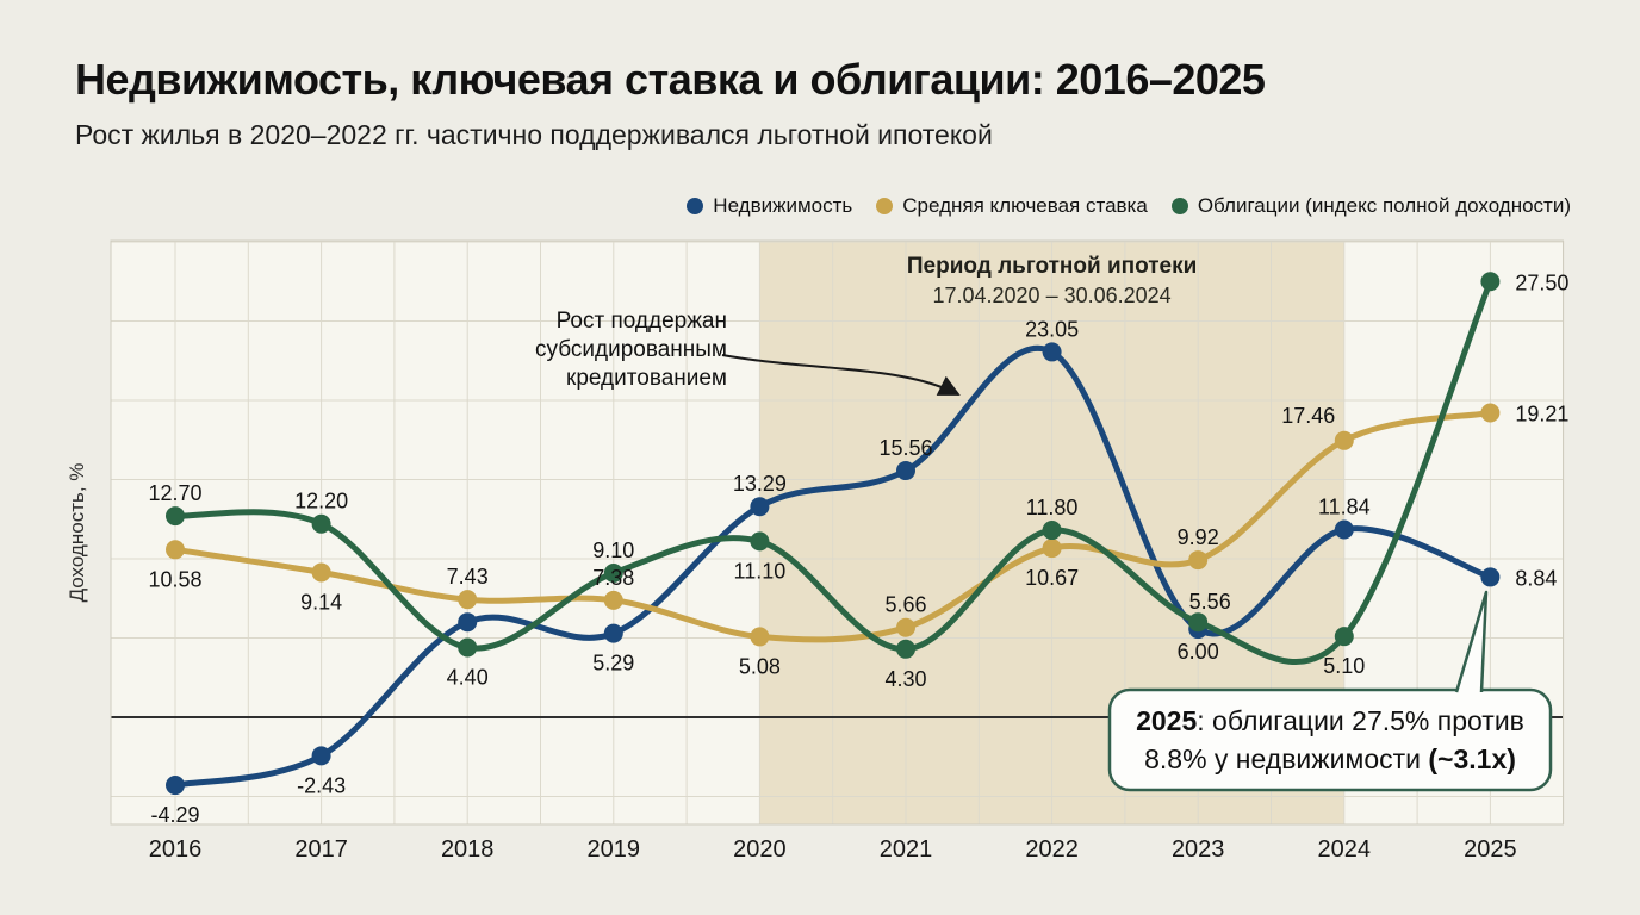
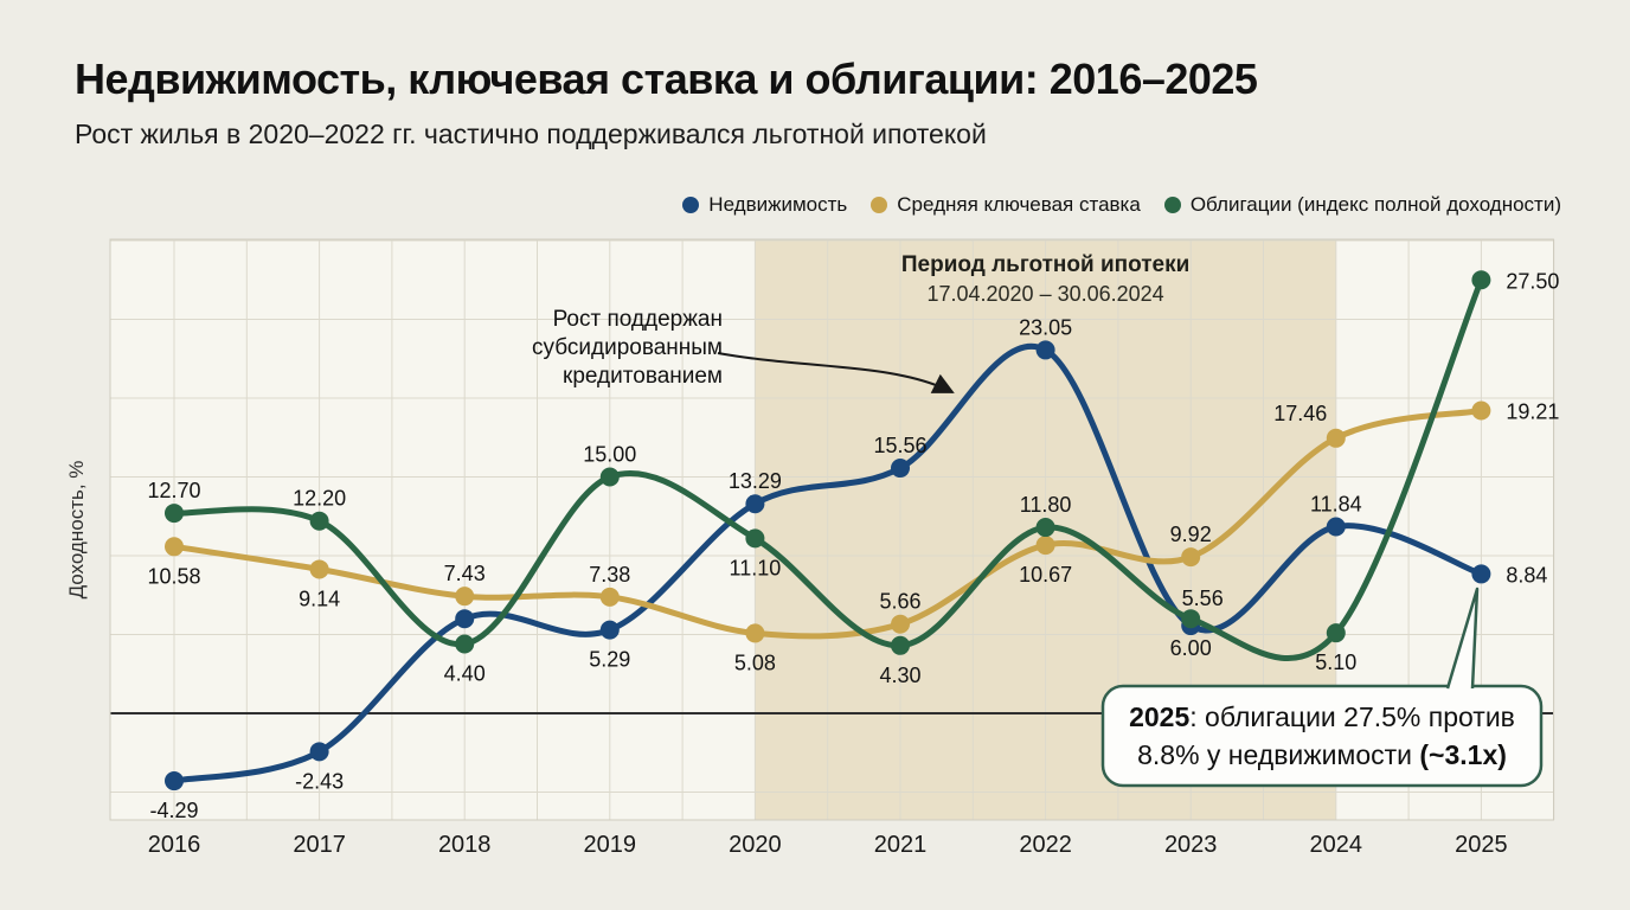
Облигации (индекс полной доходности)/2019: 9.10 -> 15.00
